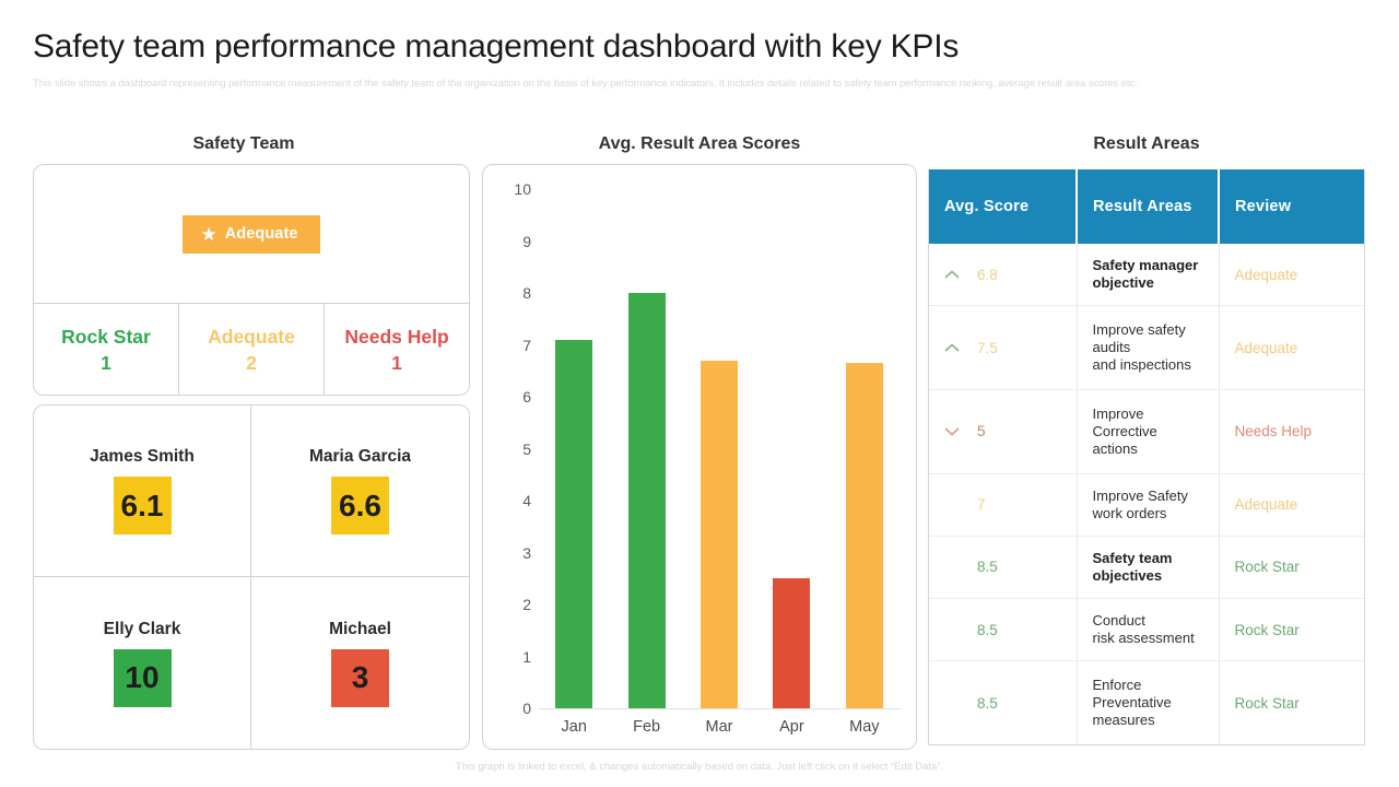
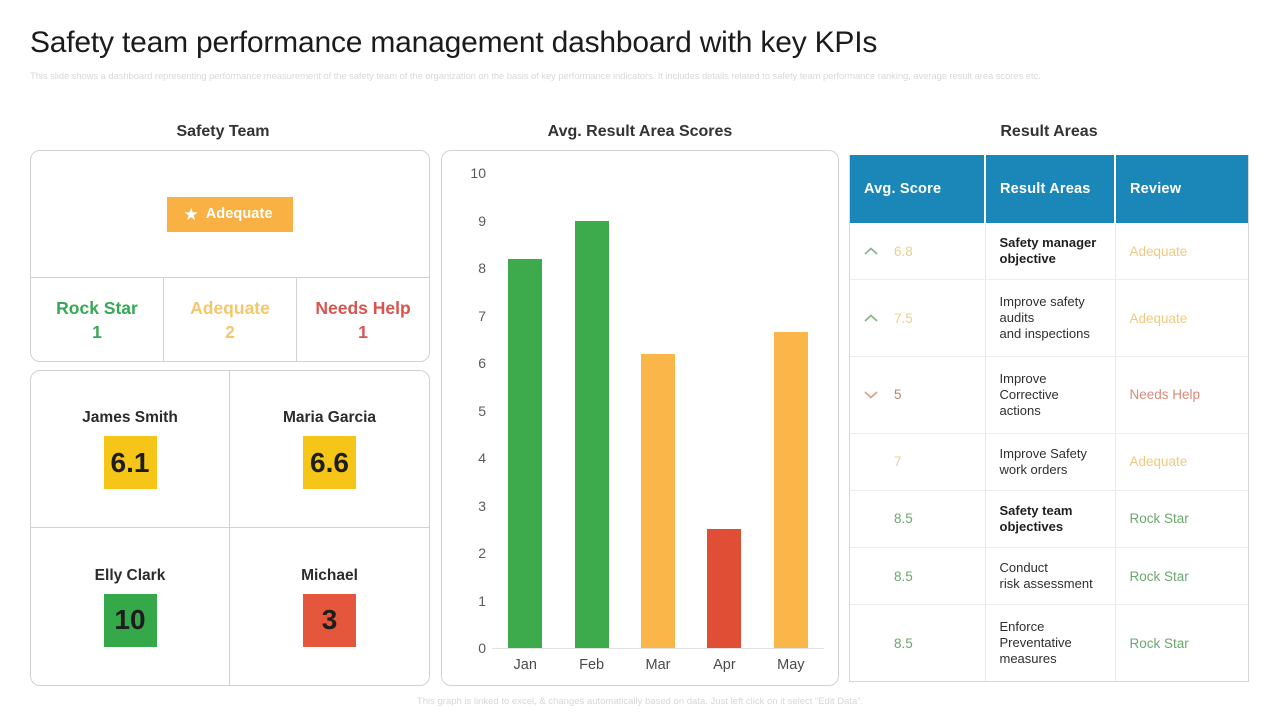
Jan: 7.1 -> 8.2
Feb: 8.0 -> 9.0
Mar: 6.7 -> 6.2
